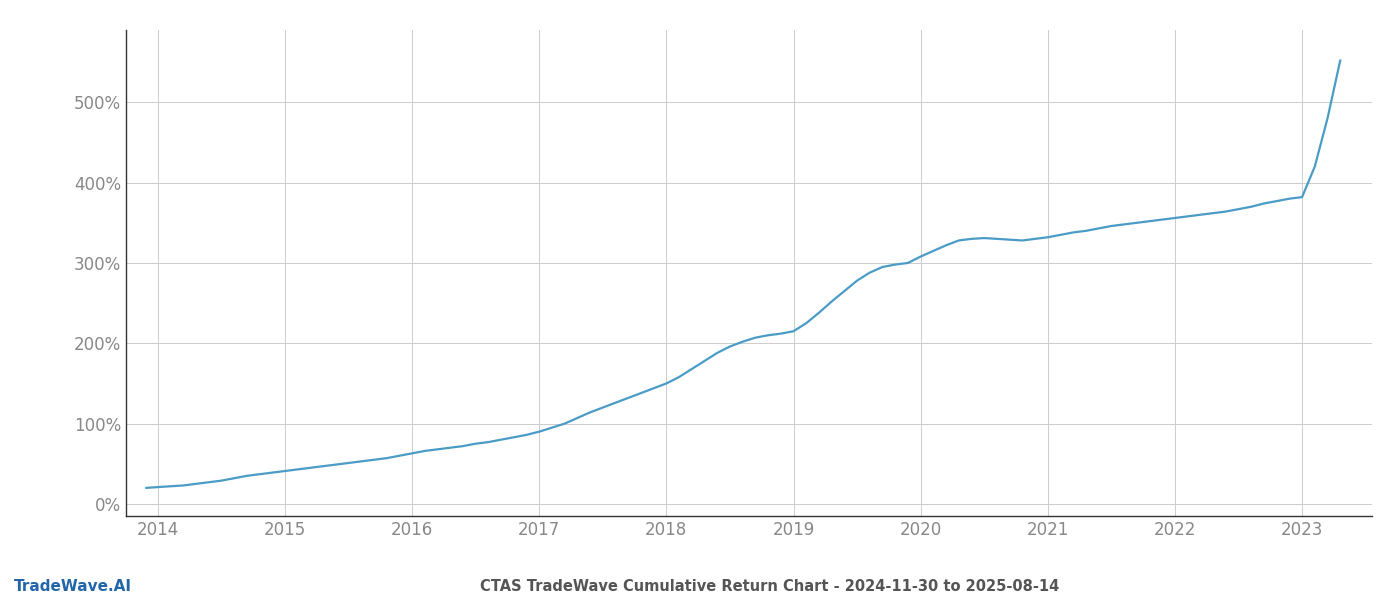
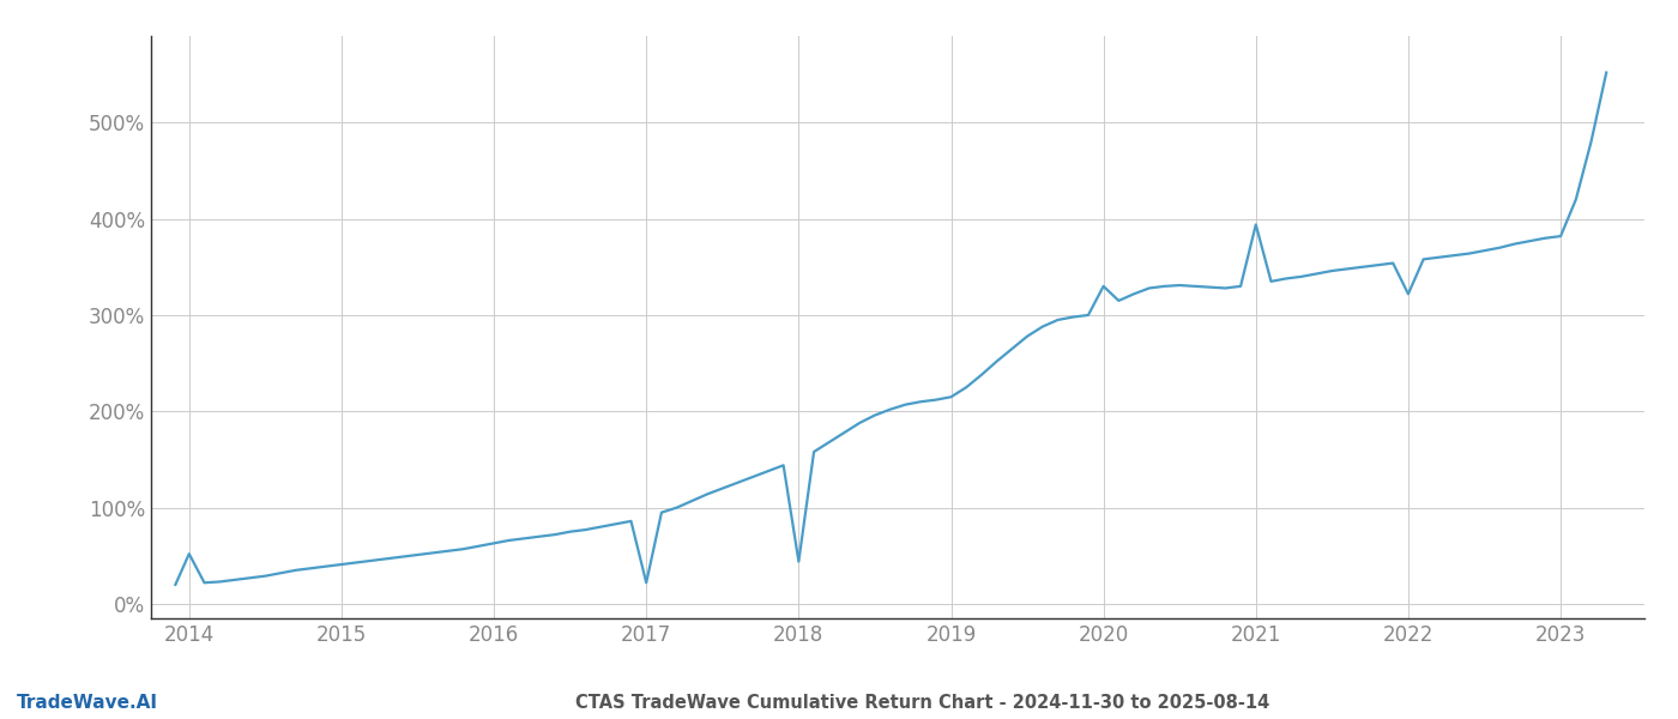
2014: 21% -> 52%
2017: 90% -> 22%
2018: 150% -> 44%
2020: 308% -> 330%
2021: 332% -> 394%
2022: 356% -> 322%
